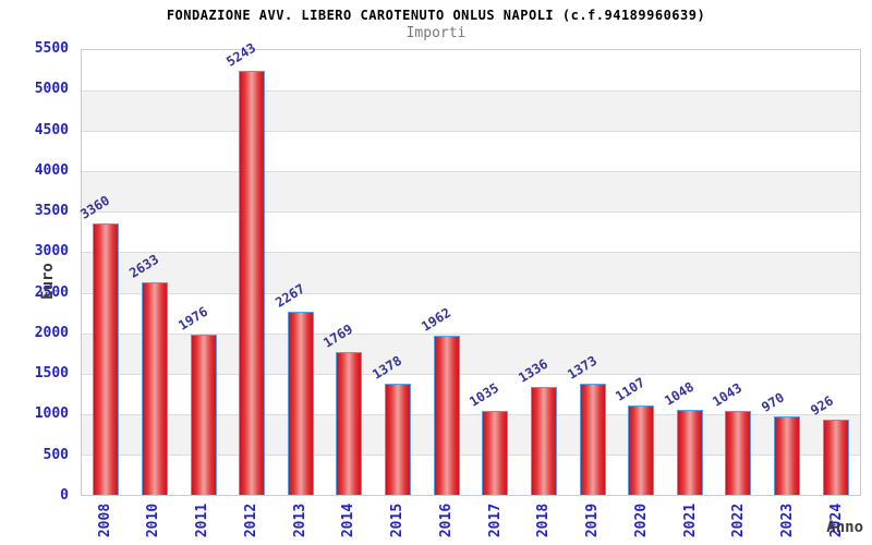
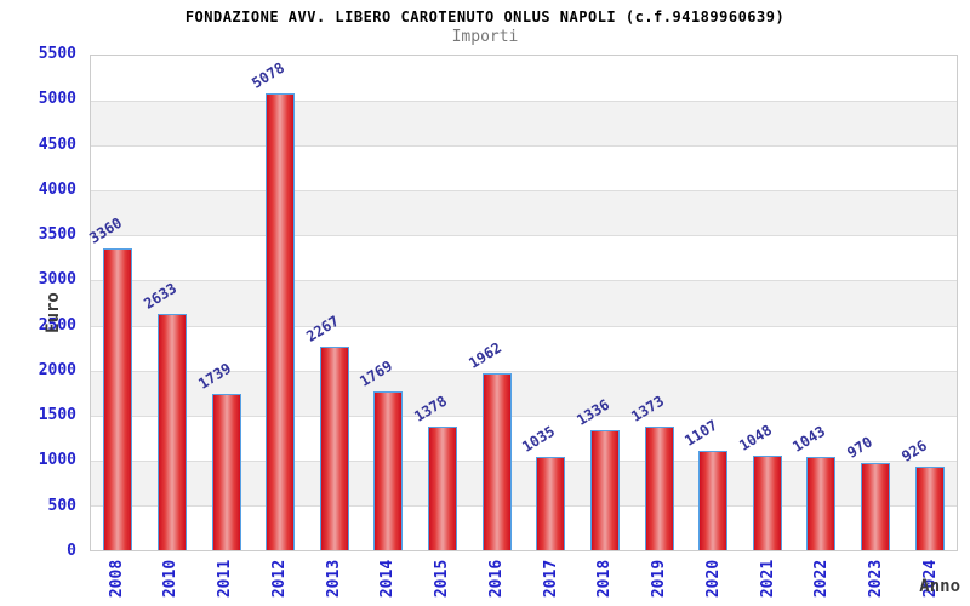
2011: 1976 -> 1739
2012: 5243 -> 5078
